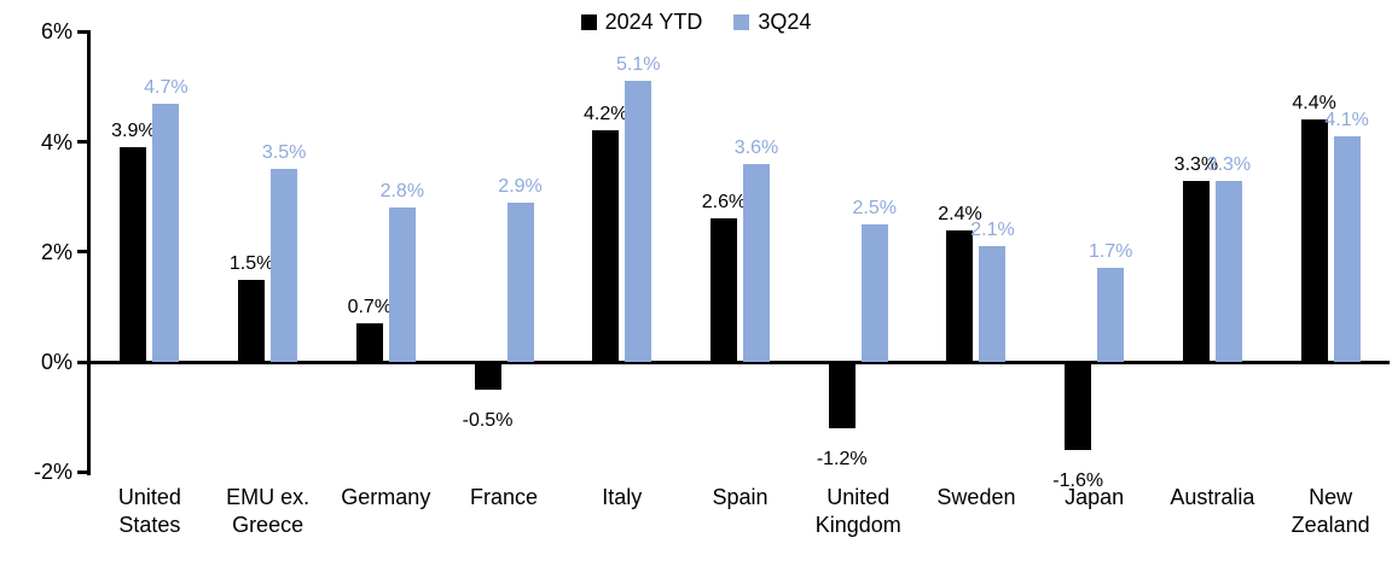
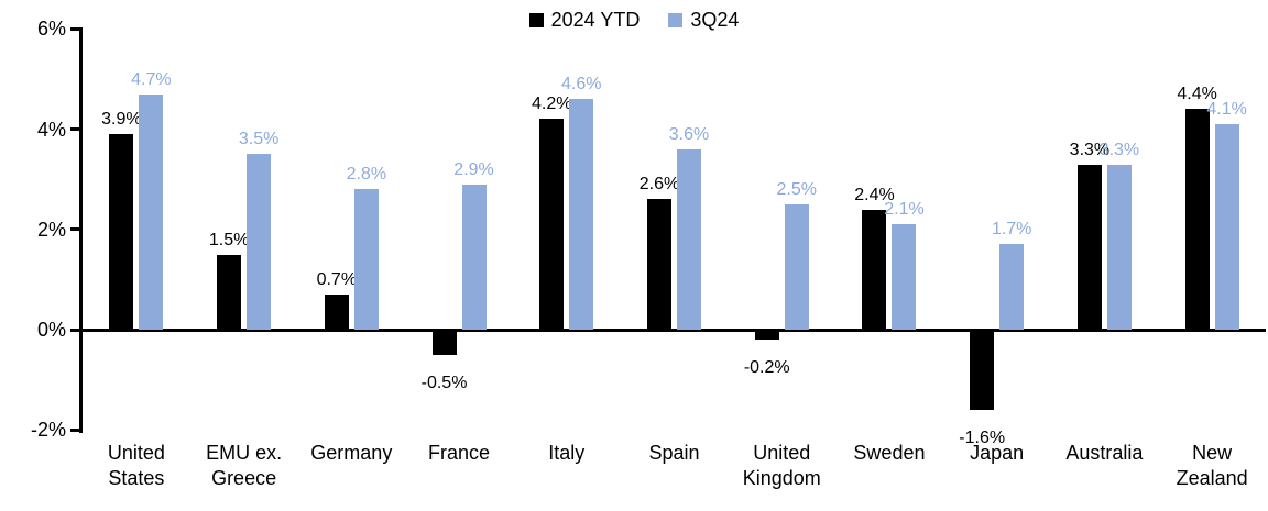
3Q24/Italy: 5.1% -> 4.6%
2024 YTD/United Kingdom: -1.2% -> -0.2%
